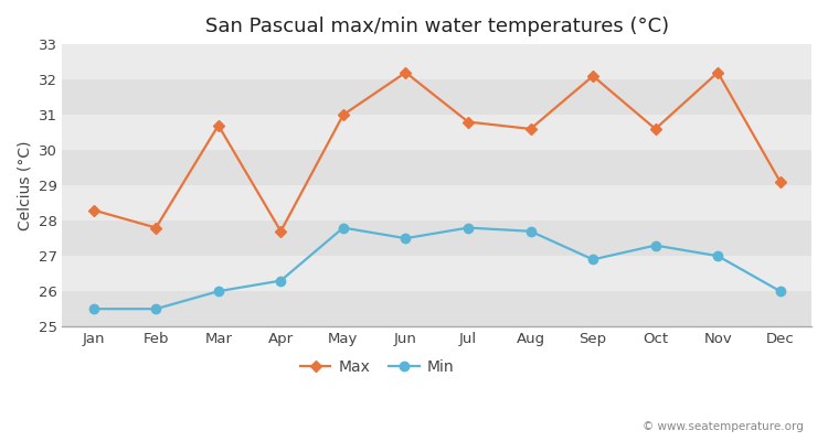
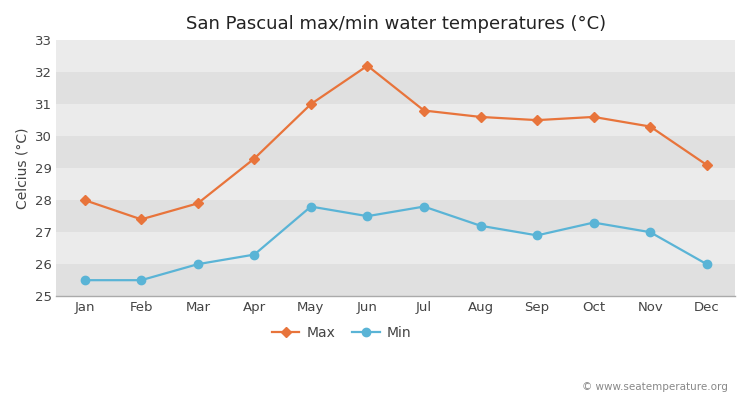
Max/Jan: 28.3 -> 28.0
Max/Feb: 27.8 -> 27.4
Max/Mar: 30.7 -> 27.9
Max/Apr: 27.7 -> 29.3
Min/Aug: 27.7 -> 27.2
Max/Sep: 32.1 -> 30.5
Max/Nov: 32.2 -> 30.3
